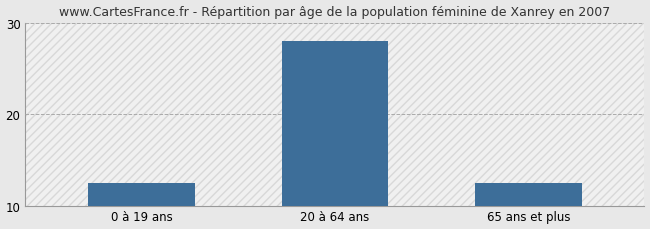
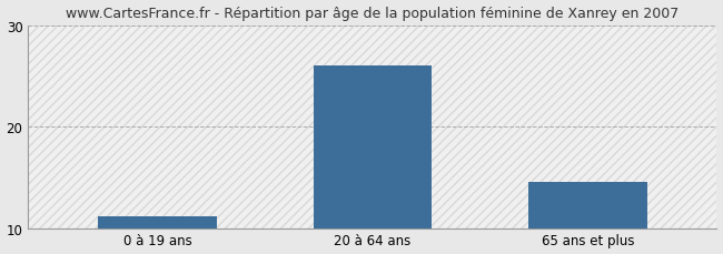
0 à 19 ans: 12.5 -> 11.2
20 à 64 ans: 28.0 -> 26.0
65 ans et plus: 12.5 -> 14.6
